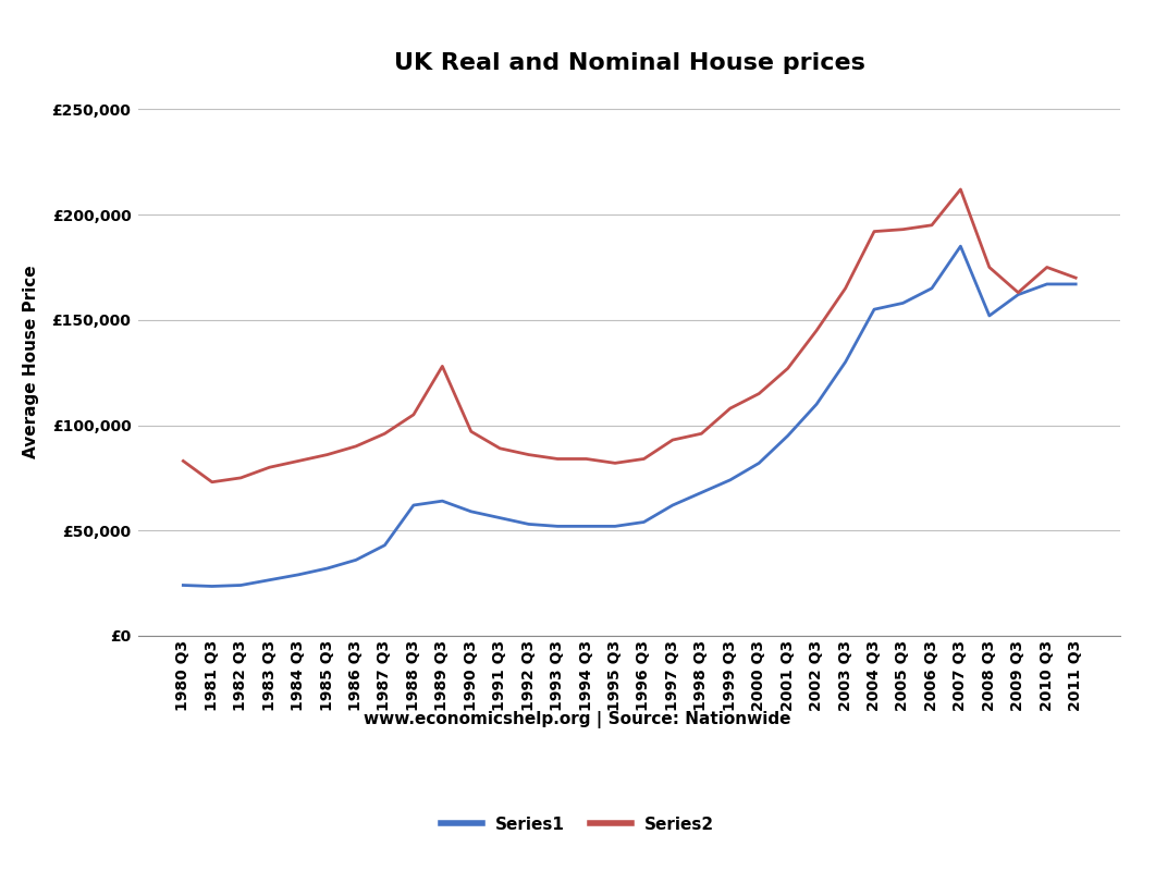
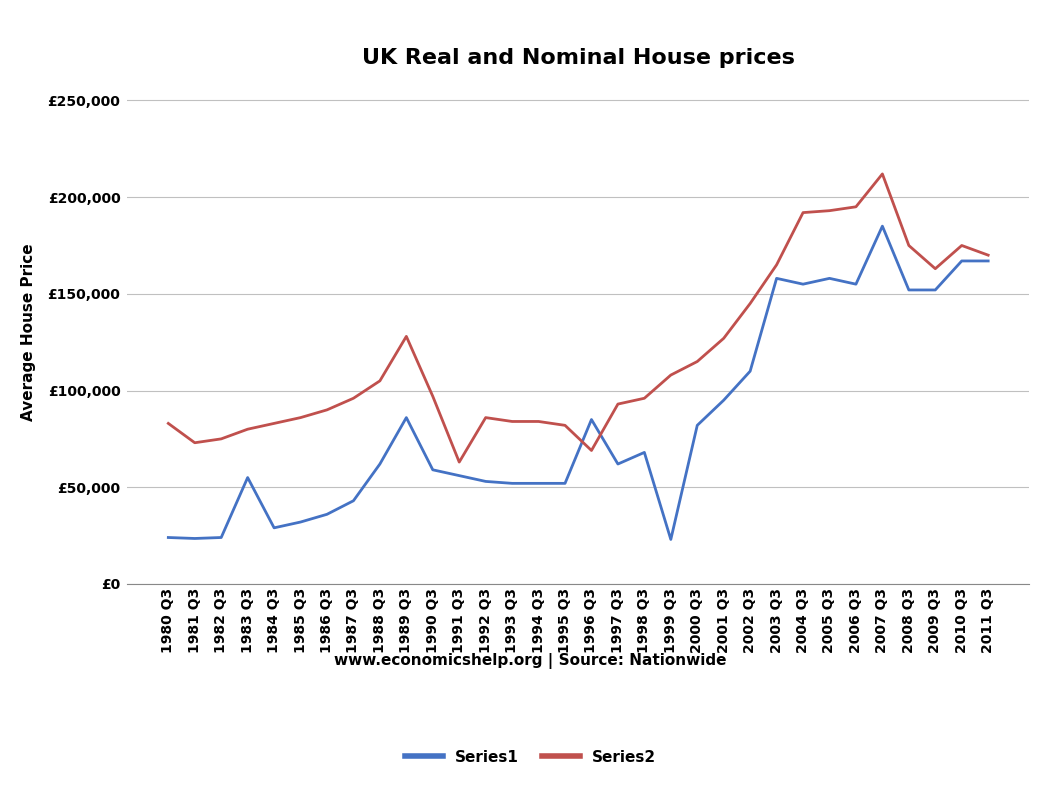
Series1/1983 Q3: £26,000 -> £55,000
Series1/1989 Q3: £64,000 -> £86,000
Series2/1991 Q3: £89,000 -> £63,000
Series1/1996 Q3: £54,000 -> £85,000
Series2/1996 Q3: £84,000 -> £69,000
Series1/1999 Q3: £74,000 -> £23,000
Series1/2003 Q3: £130,000 -> £158,000
Series1/2006 Q3: £165,000 -> £155,000
Series1/2009 Q3: £162,000 -> £152,000
